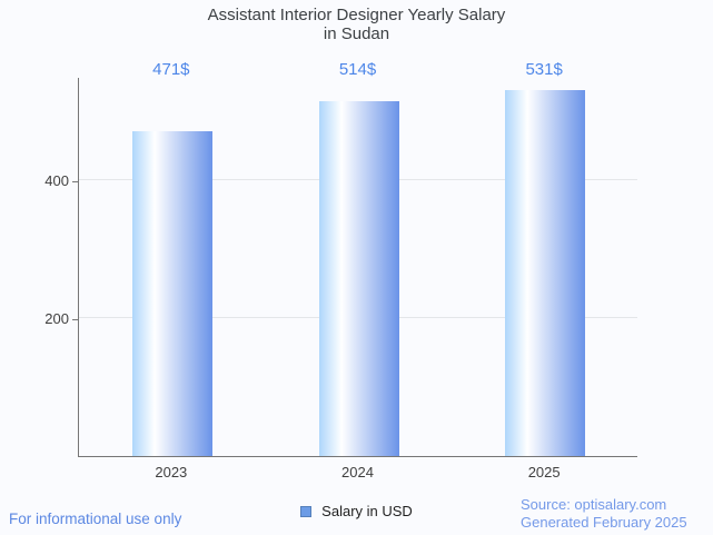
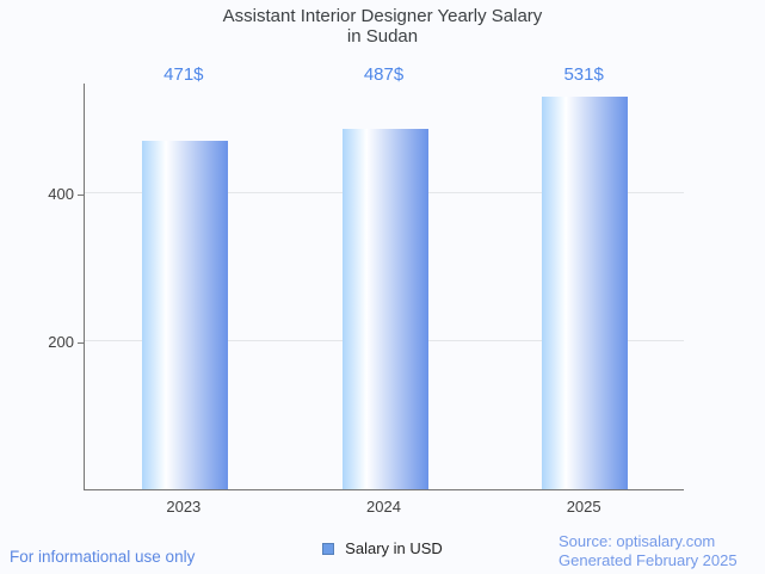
2024: 514 -> 487
